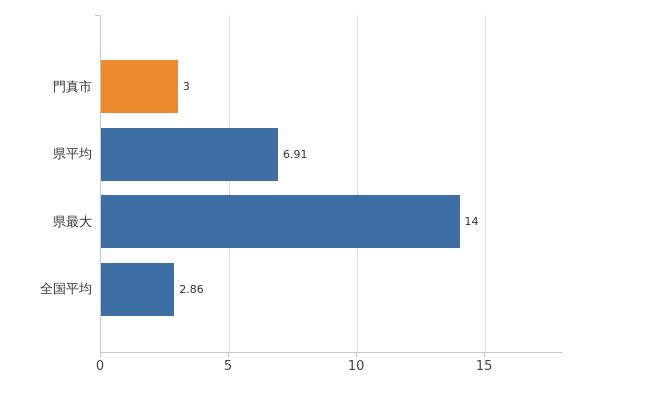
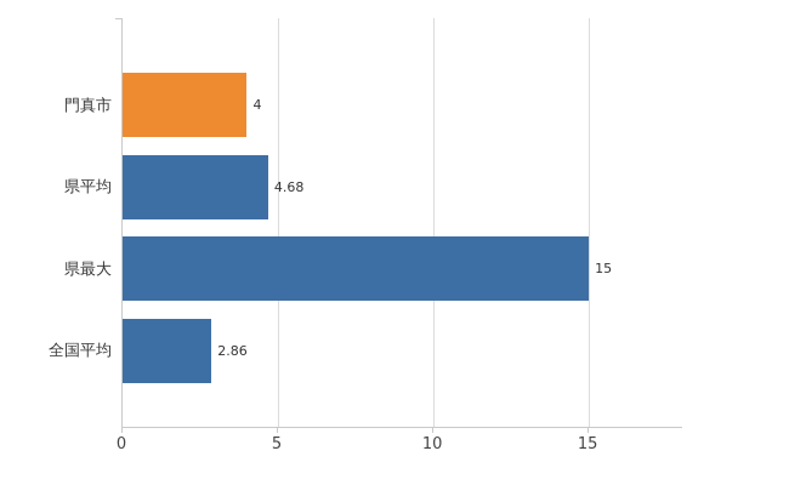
門真市: 3 -> 4
県平均: 6.91 -> 4.68
県最大: 14 -> 15
